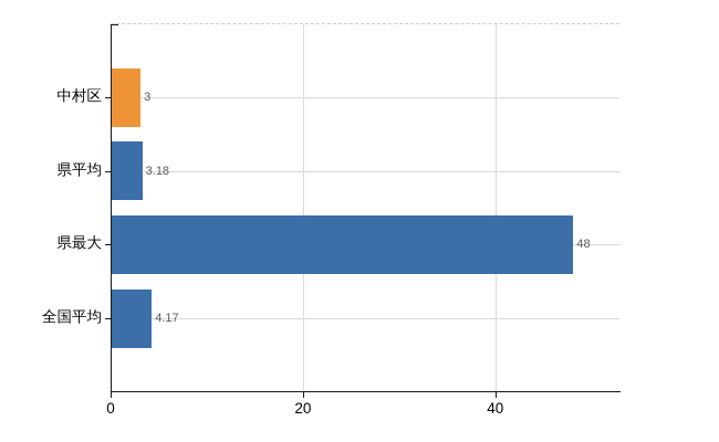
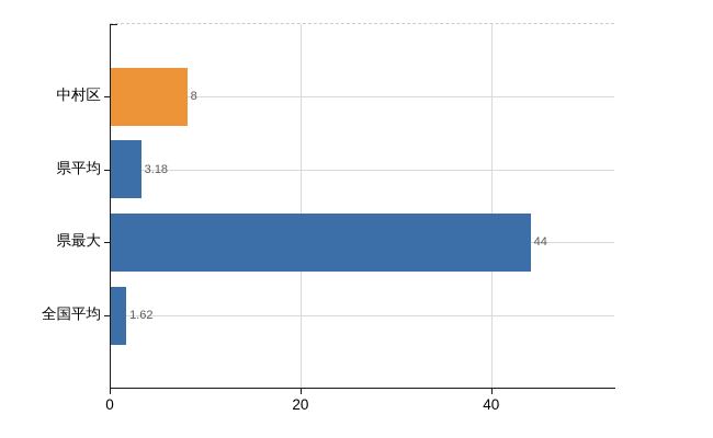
中村区: 3 -> 8
県最大: 48 -> 44
全国平均: 4.17 -> 1.62
